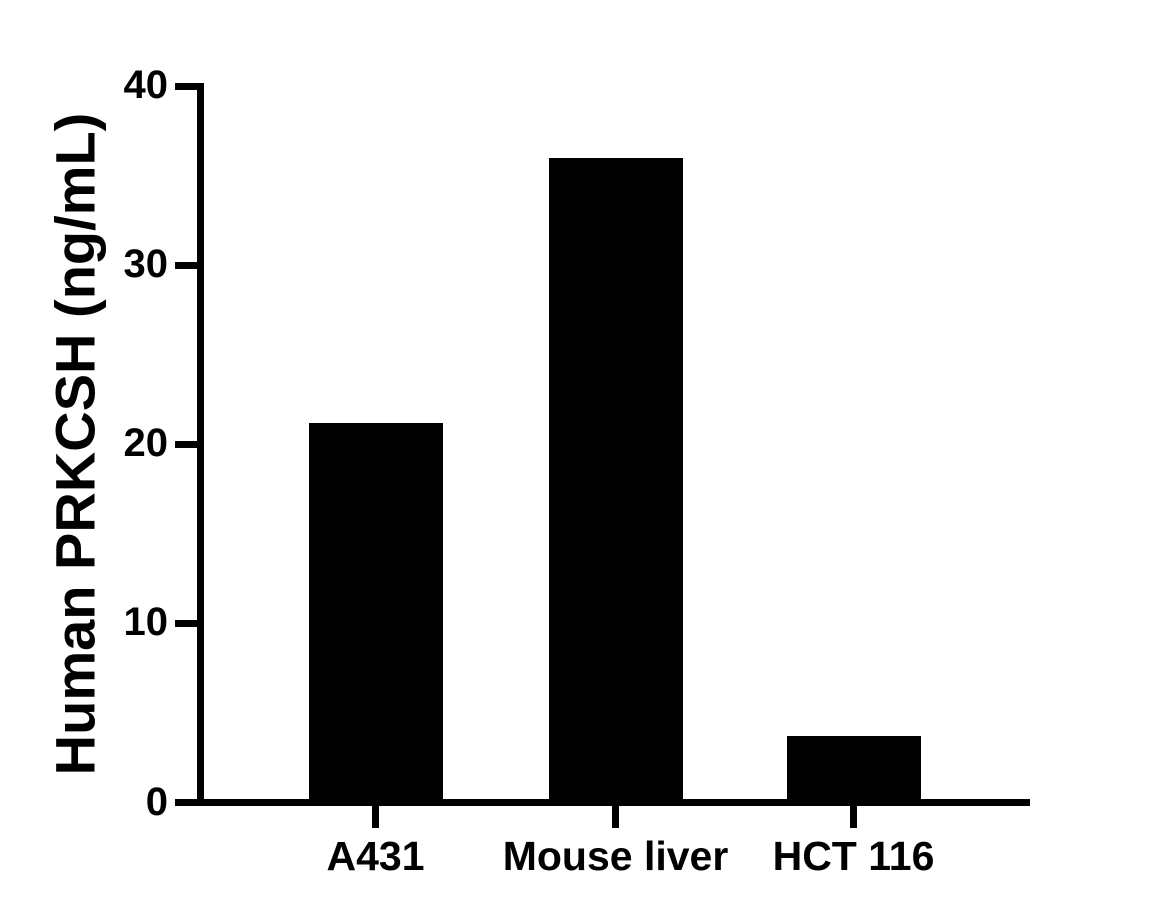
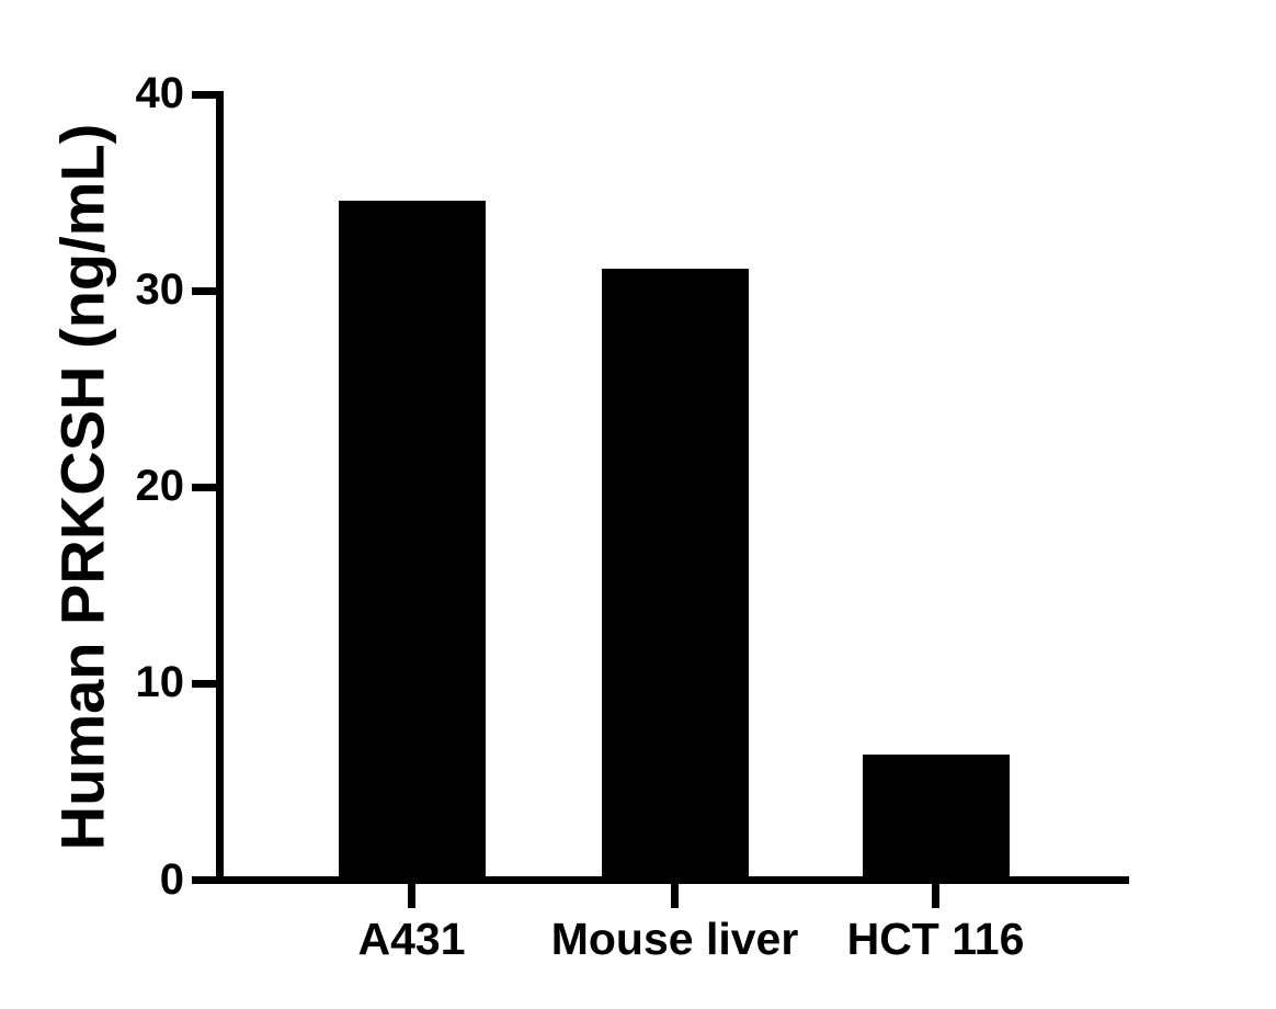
A431: 21.2 -> 34.6
Mouse liver: 36.0 -> 31.1
HCT 116: 3.7 -> 6.4
